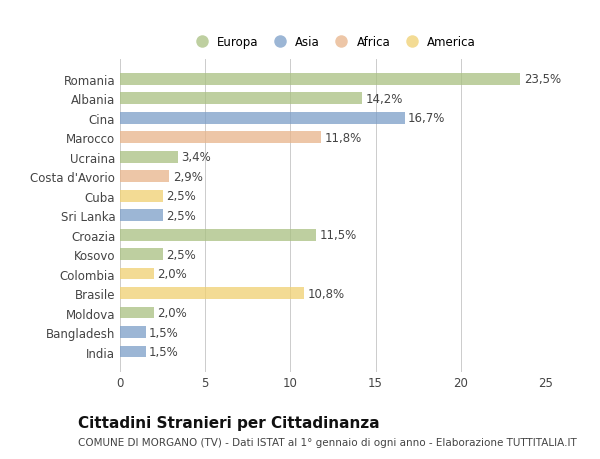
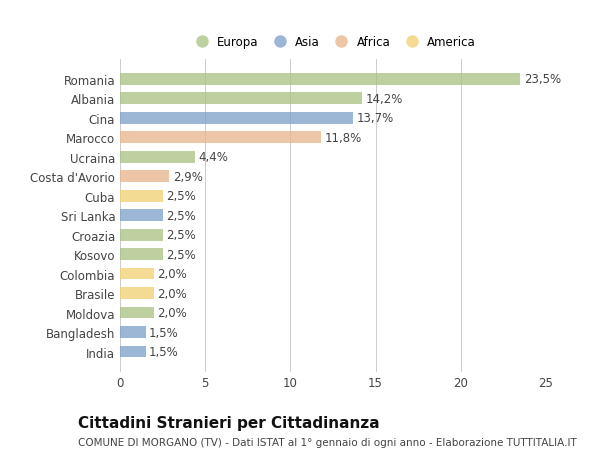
Cina: 16,7% -> 13,7%
Ucraina: 3,4% -> 4,4%
Croazia: 11,5% -> 2,5%
Brasile: 10,8% -> 2,0%
